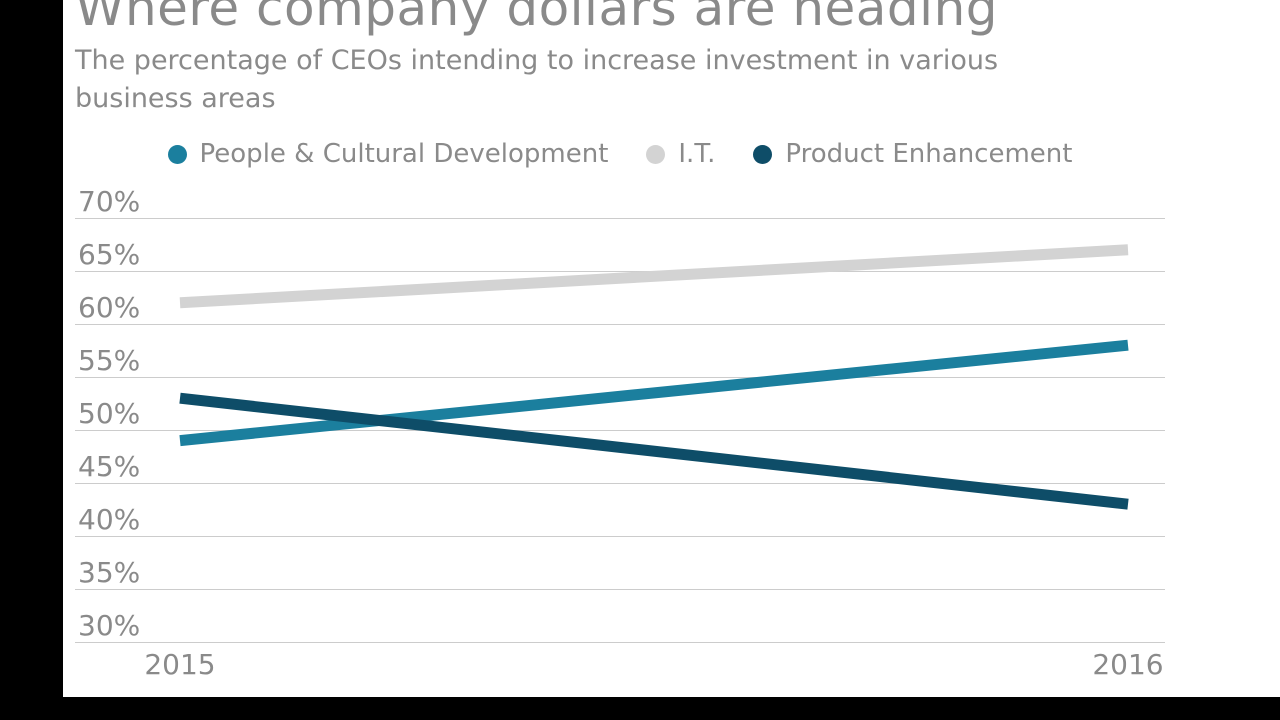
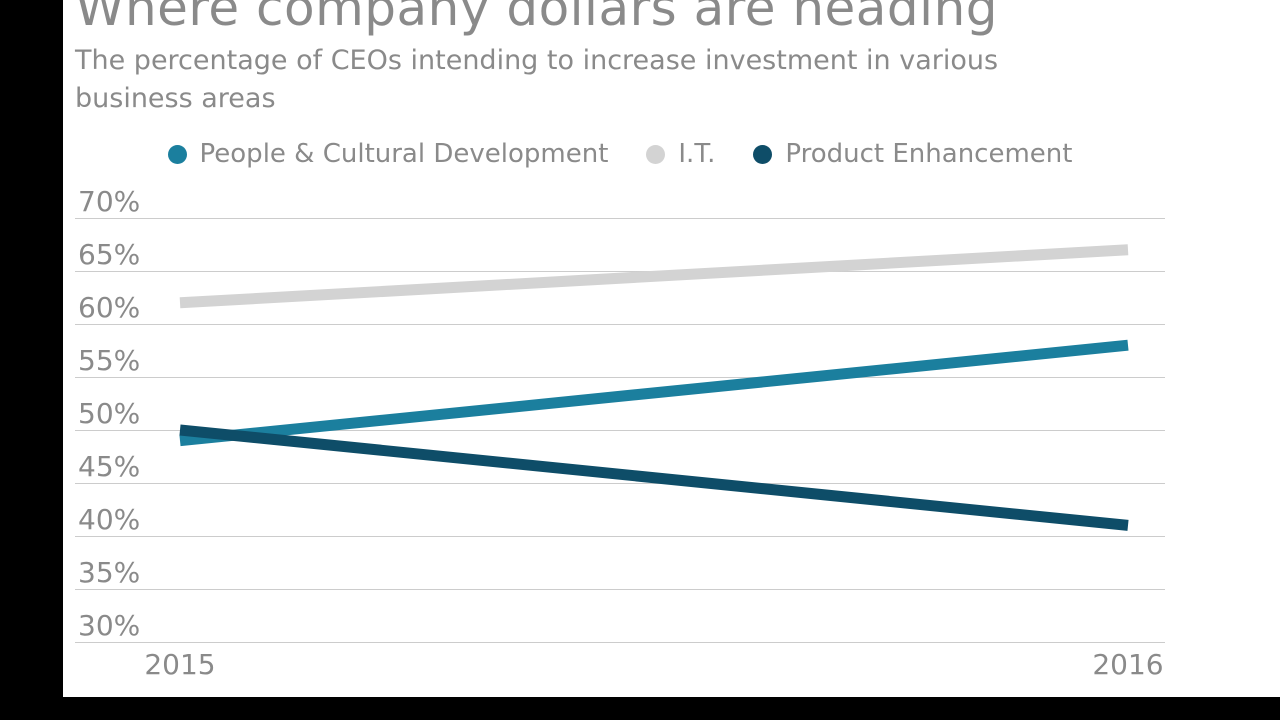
Product Enhancement/2015: 53% -> 50%
Product Enhancement/2016: 43% -> 41%
